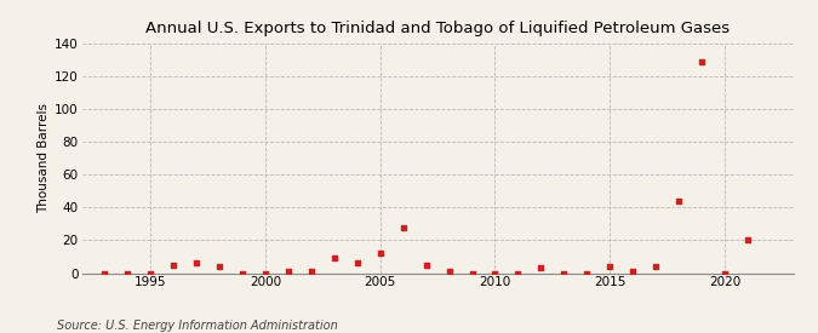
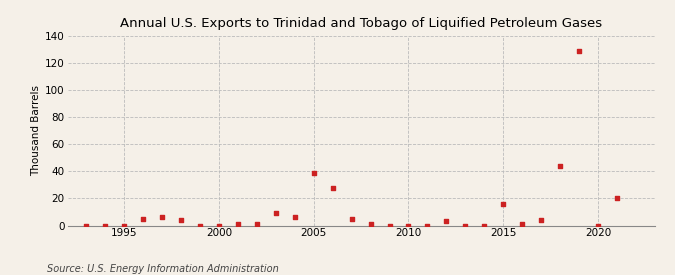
2005: 12 -> 39
2015: 4 -> 16
